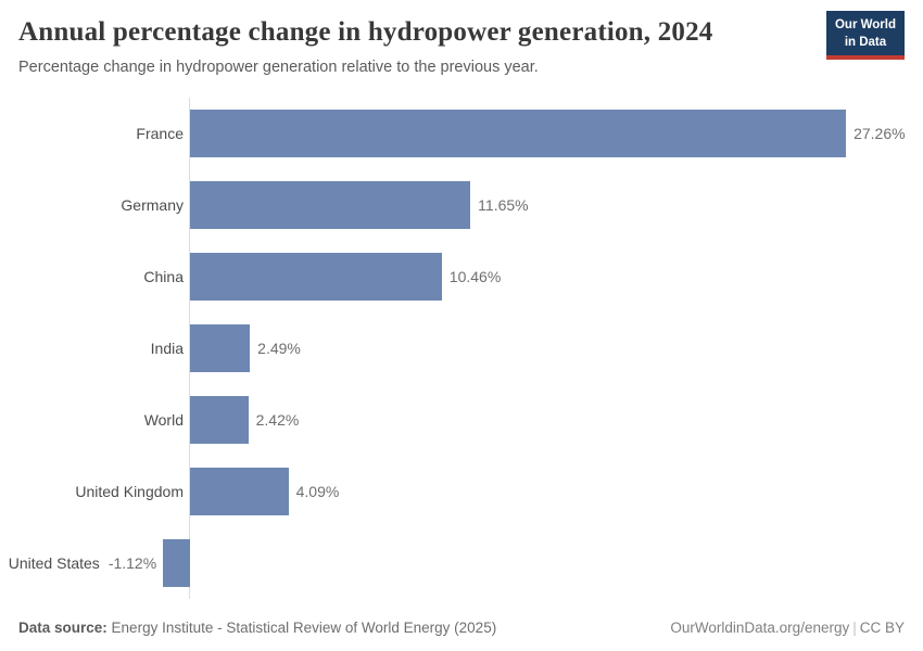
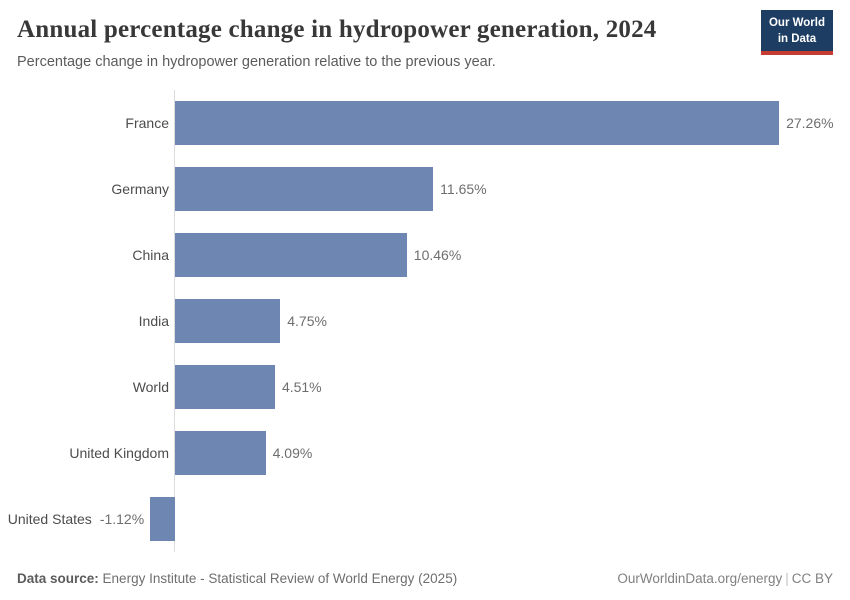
India: 2.49% -> 4.75%
World: 2.42% -> 4.51%
